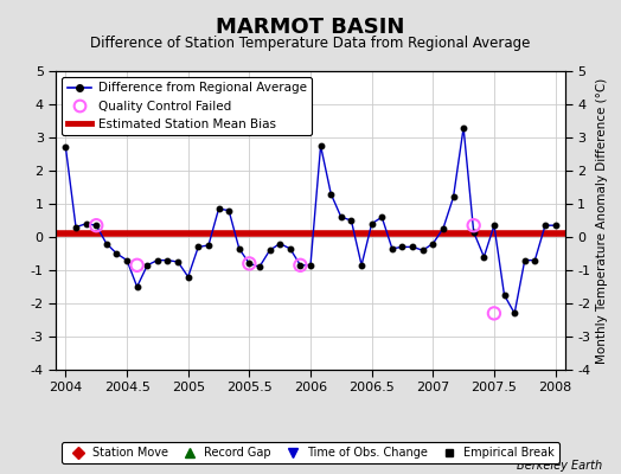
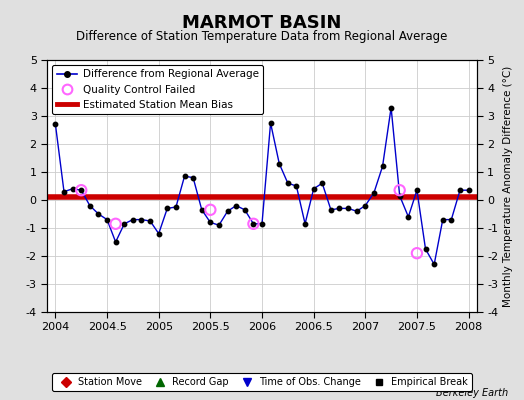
Quality Control Failed/2005.5: -0.80 -> -0.35
Quality Control Failed/2007.5: -2.30 -> -1.90
